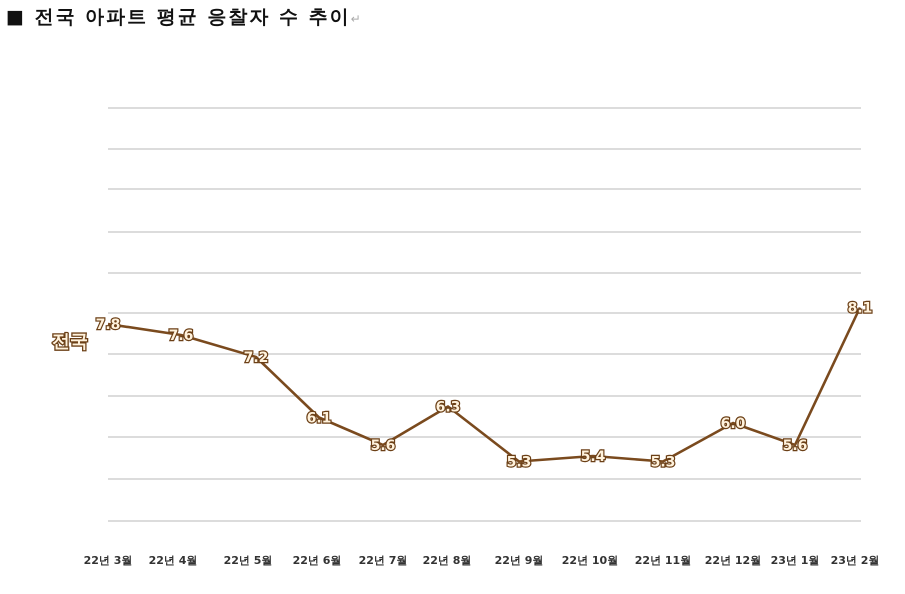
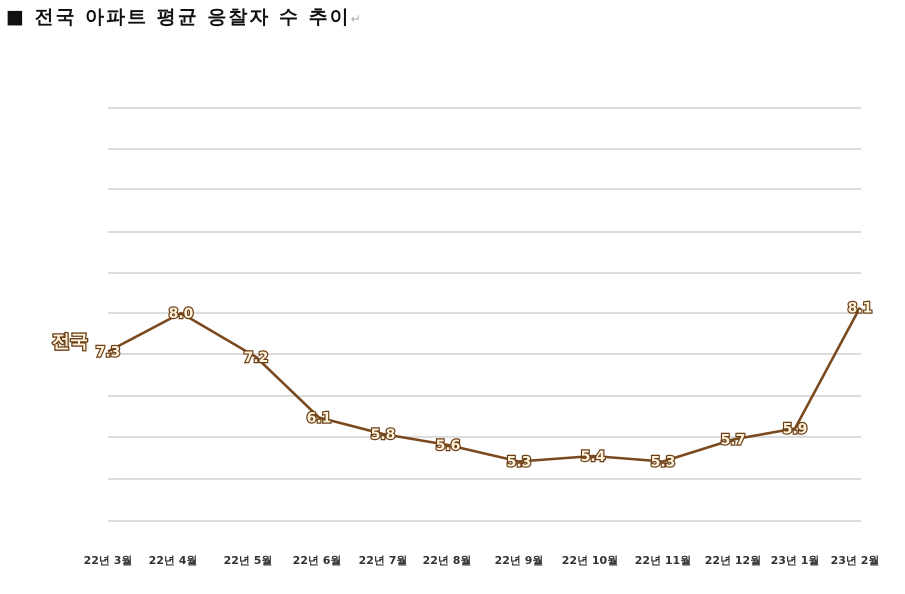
22년 3월: 7.8 -> 7.3
22년 4월: 7.6 -> 8.0
22년 7월: 5.6 -> 5.8
22년 8월: 6.3 -> 5.6
22년 12월: 6.0 -> 5.7
23년 1월: 5.6 -> 5.9
